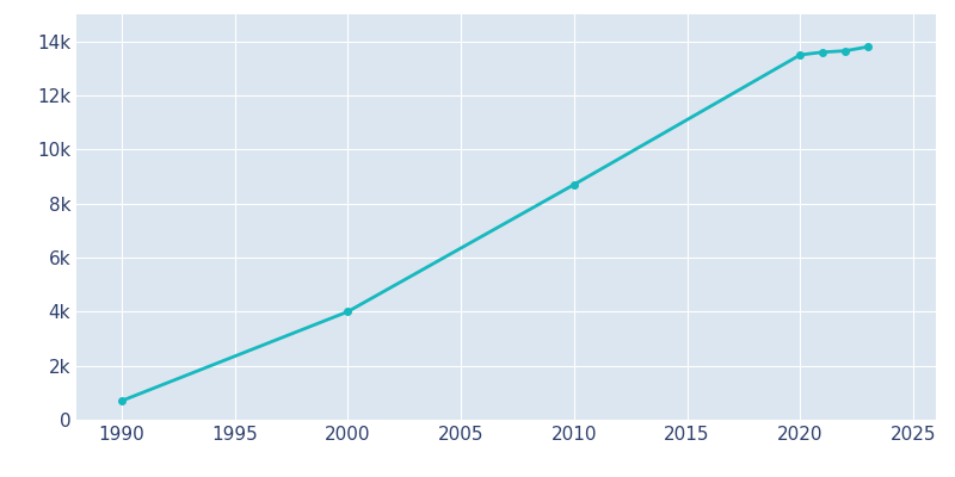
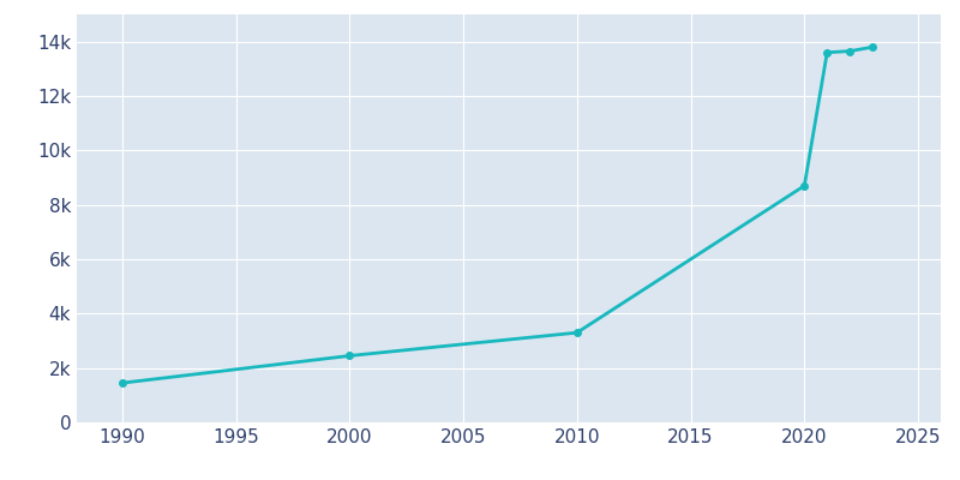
1990: 0.70k -> 1.45k
2000: 4.00k -> 2.45k
2010: 8.70k -> 3.30k
2020: 13.50k -> 8.70k
